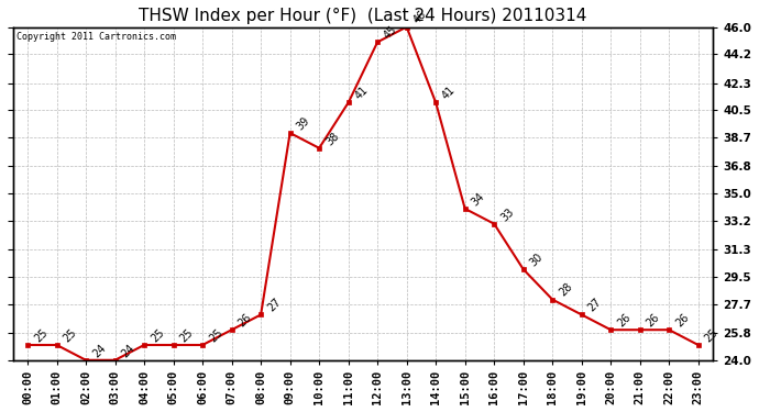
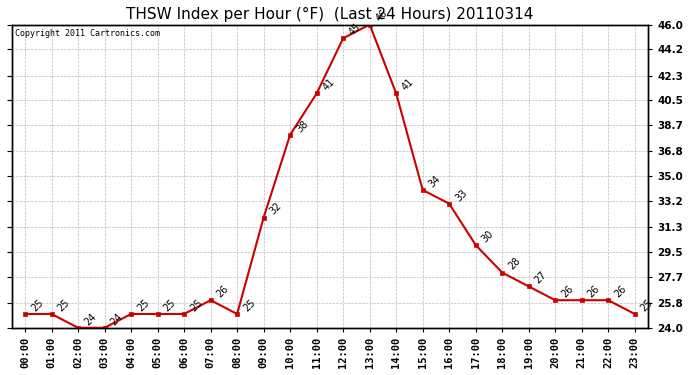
08:00: 27 -> 25
09:00: 39 -> 32
